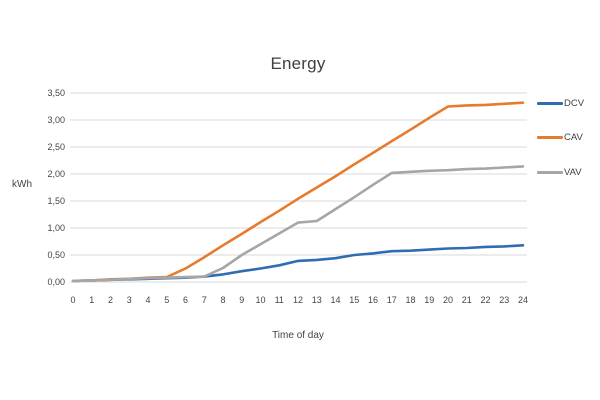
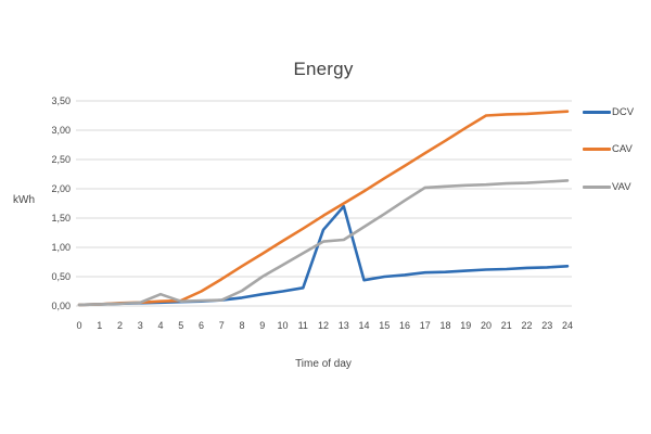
VAV/4: 0,1 -> 0,2
DCV/12: 0,4 -> 1,3
DCV/13: 0,4 -> 1,7
